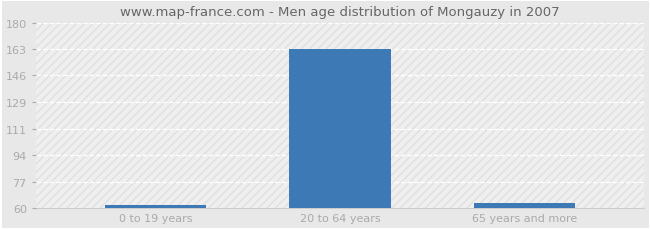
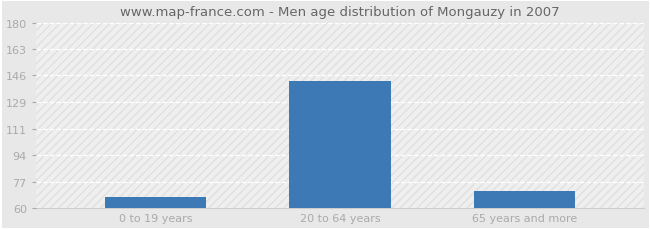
0 to 19 years: 62 -> 67
20 to 64 years: 163 -> 142
65 years and more: 63 -> 71
